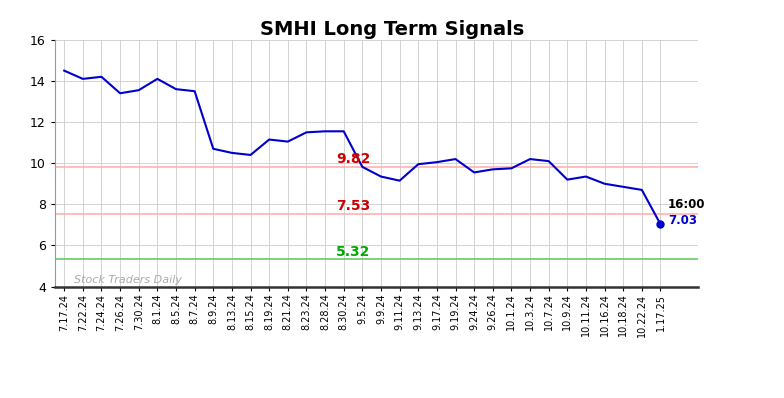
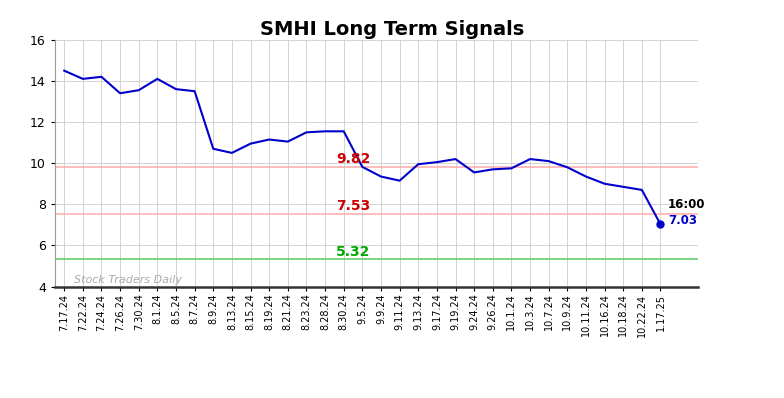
8.15.24: 10.40 -> 10.95
10.9.24: 9.20 -> 9.80
